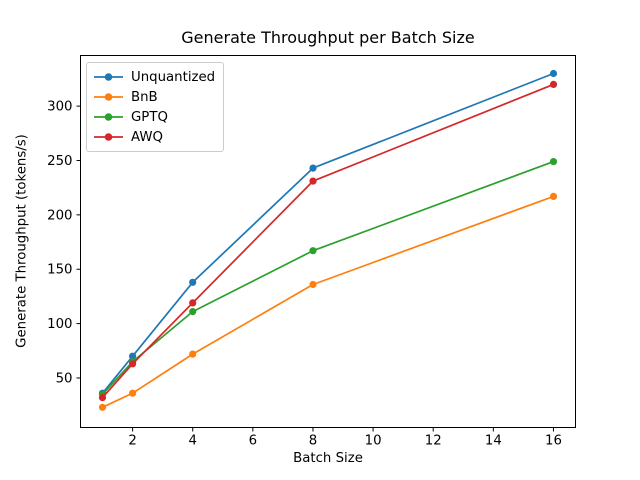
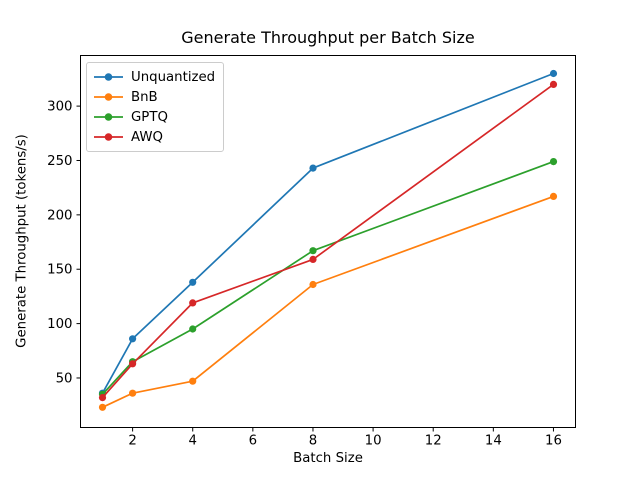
Unquantized/2: 70 -> 86
BnB/4: 72 -> 47
GPTQ/4: 111 -> 95
AWQ/8: 231 -> 159
